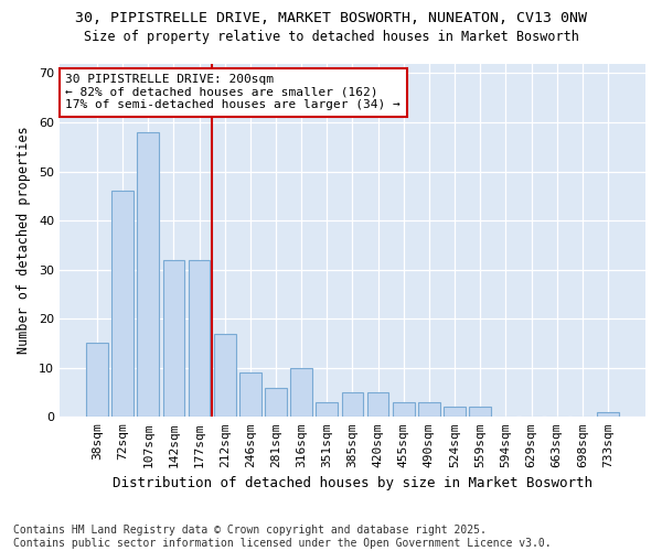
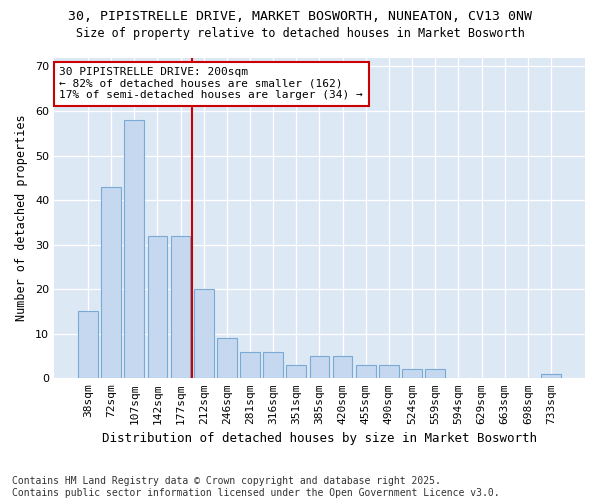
72sqm: 46 -> 43
212sqm: 17 -> 20
316sqm: 10 -> 6
